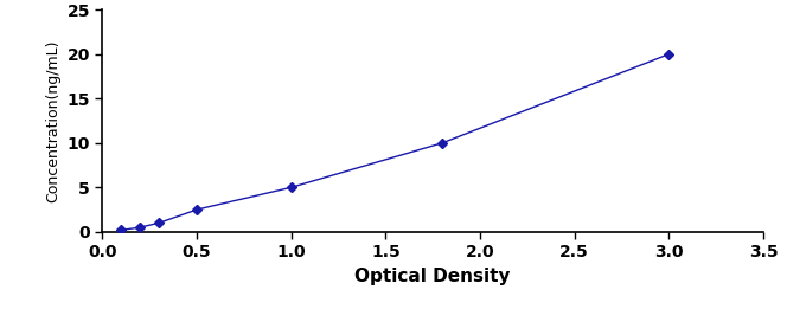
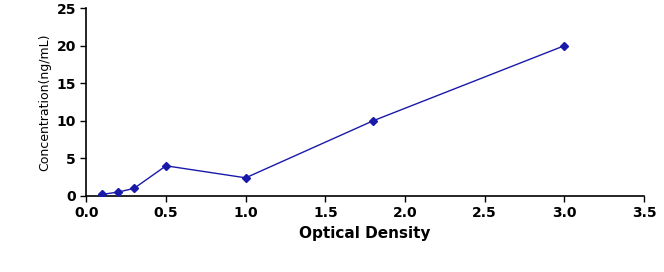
0.5: 2.5 -> 4.0
1.0: 5.0 -> 2.4
